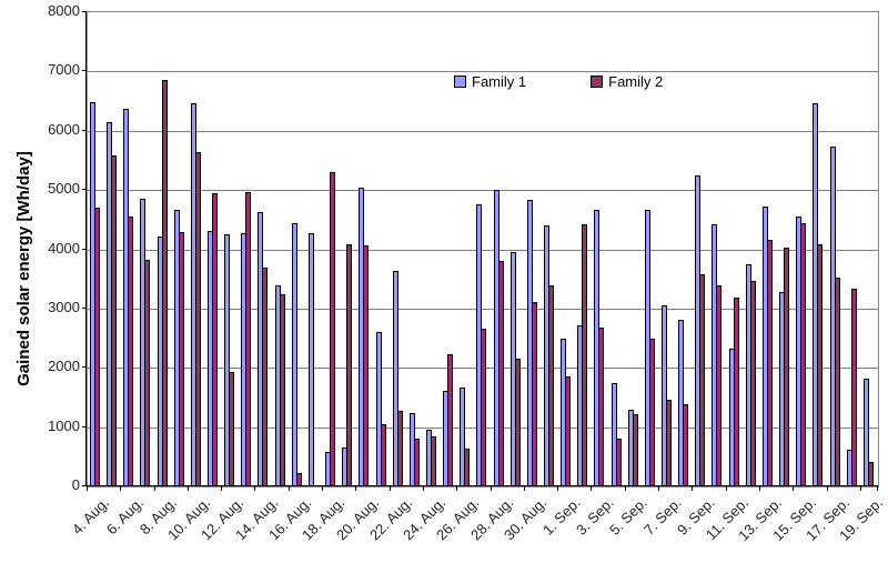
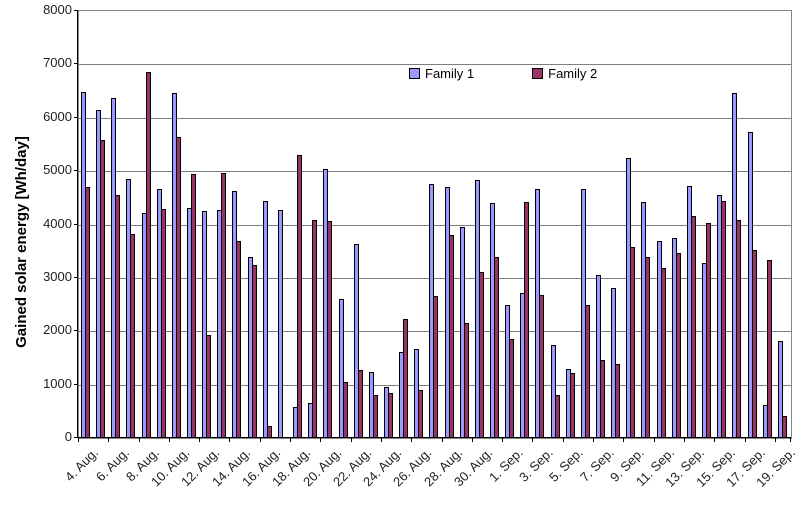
Family 2/26. Aug.: 600 -> 900
Family 1/28. Aug.: 5000 -> 4700
Family 1/11. Sep.: 2300 -> 3700
